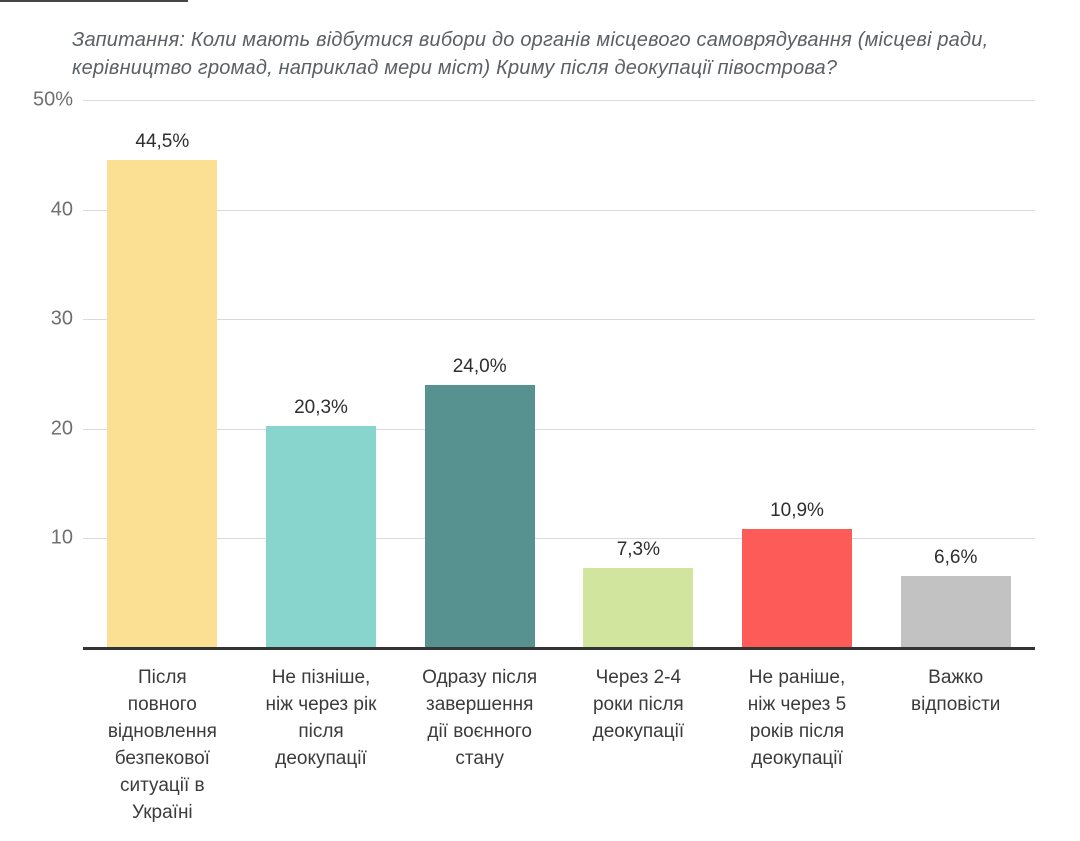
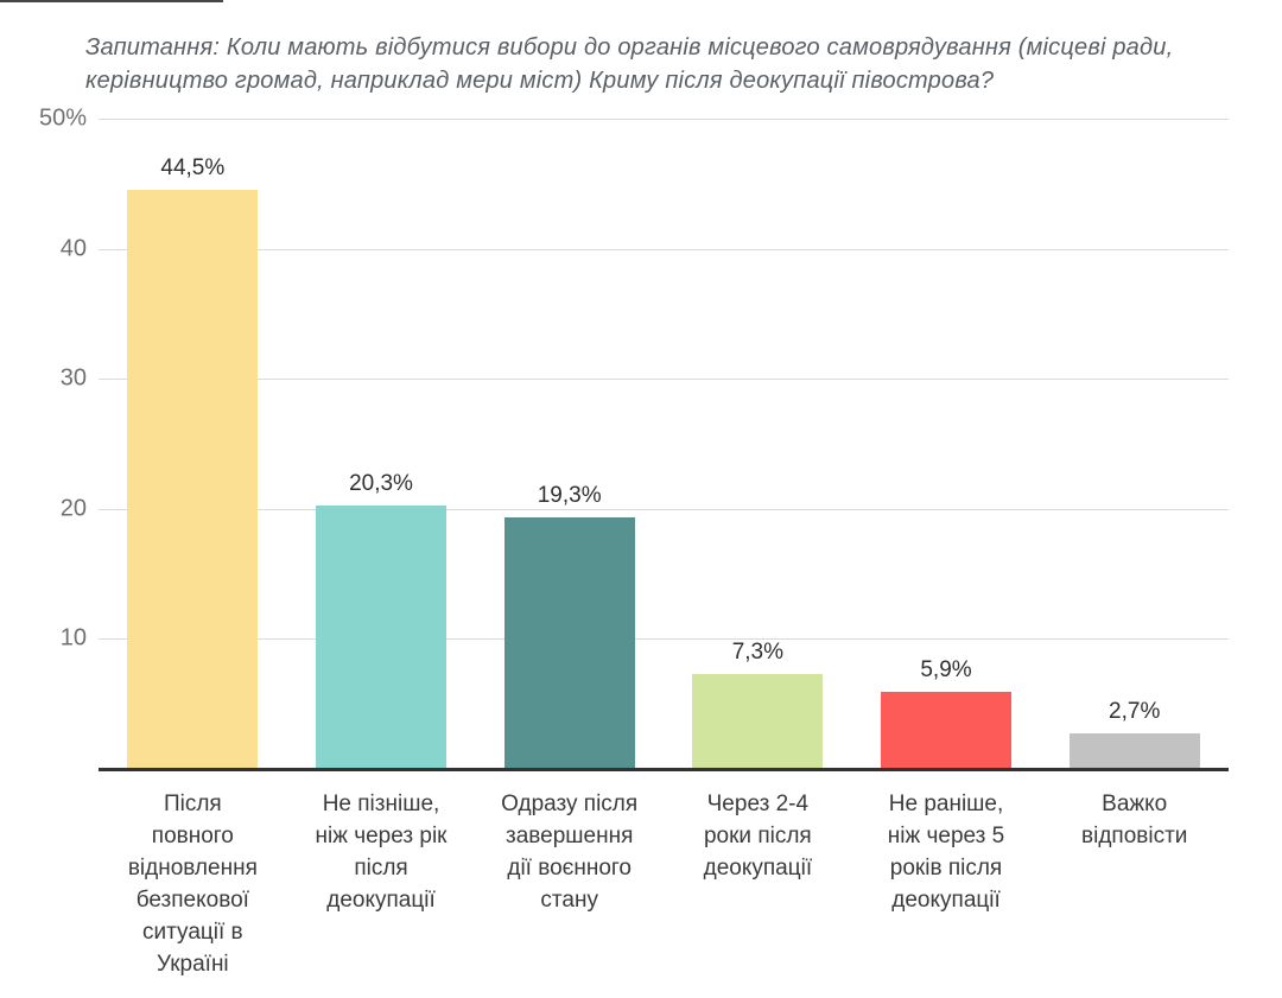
Одразу після завершення дії воєнного стану: 24,0% -> 19,3%
Не раніше, ніж через 5 років після деокупації: 10,9% -> 5,9%
Важко відповісти: 6,6% -> 2,7%
